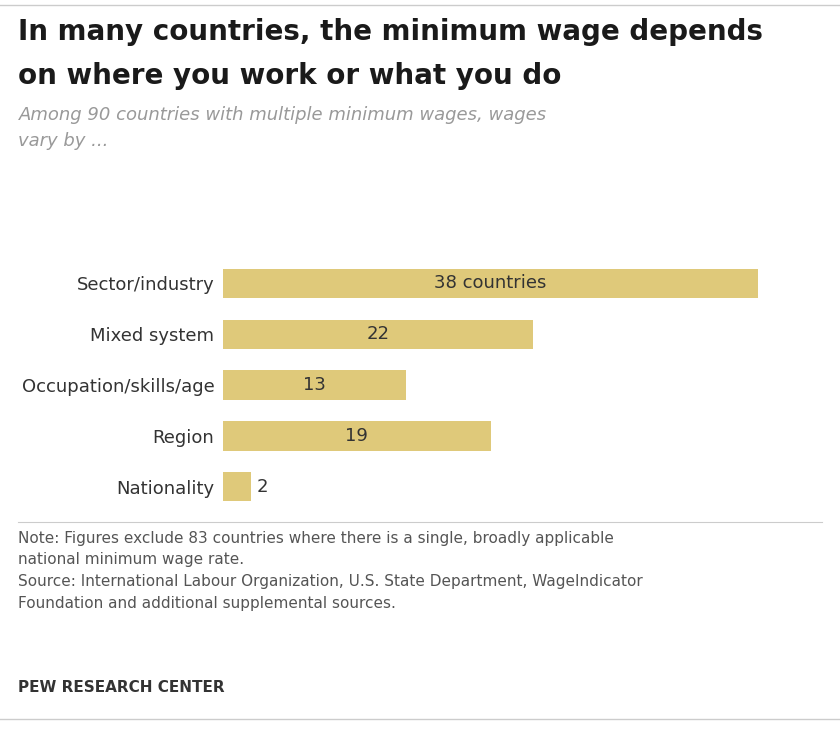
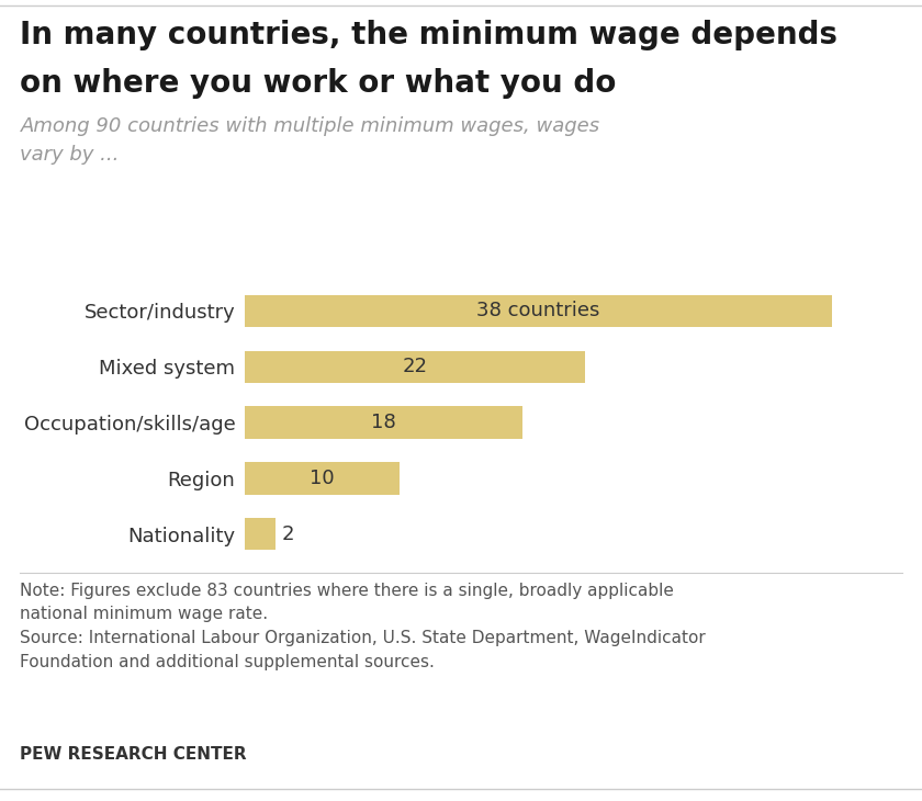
Occupation/skills/age: 13 -> 18
Region: 19 -> 10
